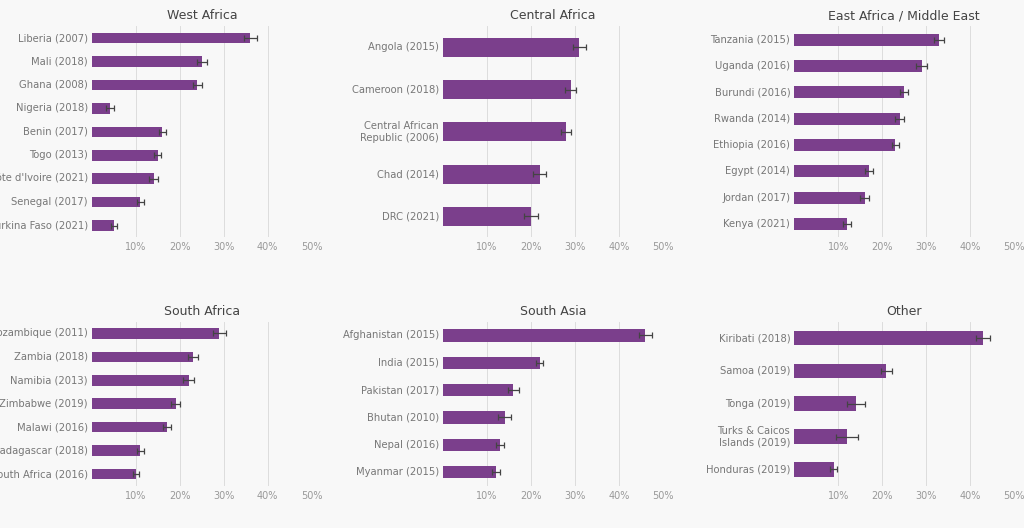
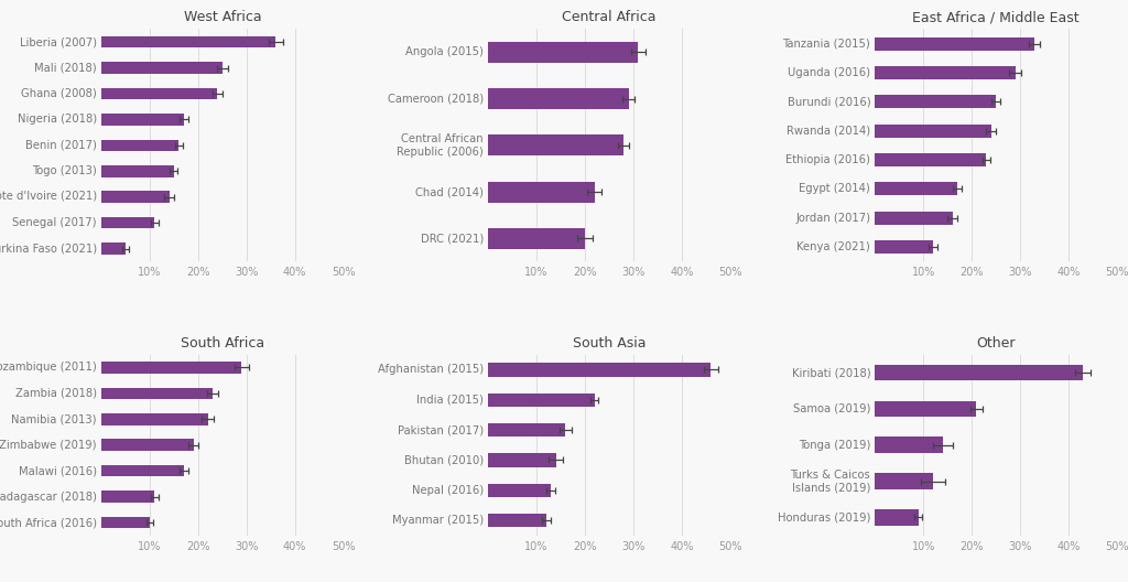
West Africa/Nigeria (2018): 4% -> 17%
